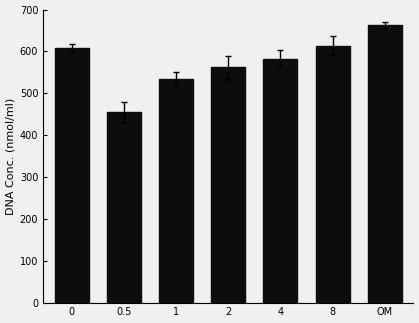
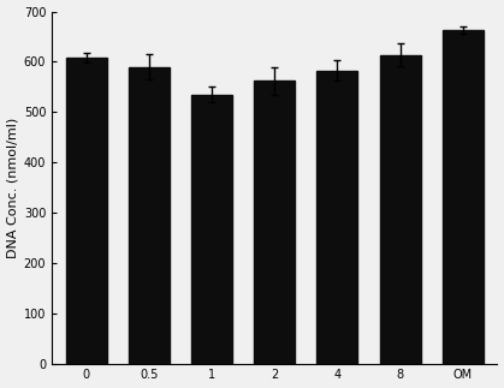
0.5: 455 -> 590
